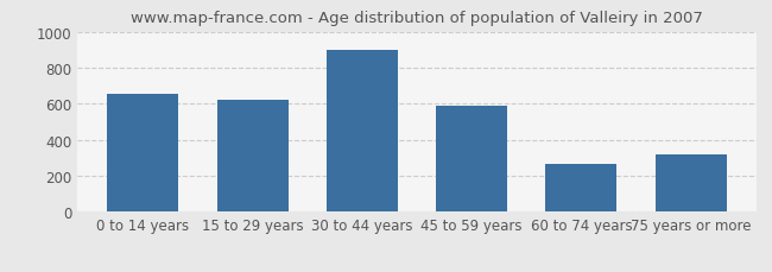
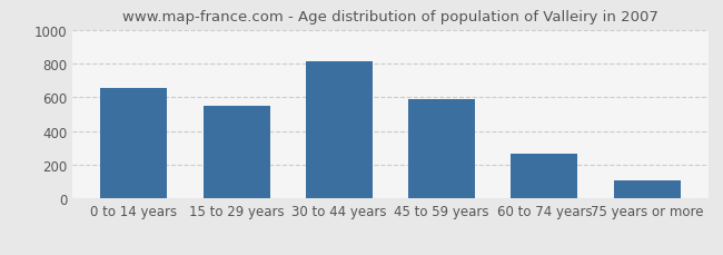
15 to 29 years: 620 -> 550
30 to 44 years: 900 -> 810
75 years or more: 320 -> 110
